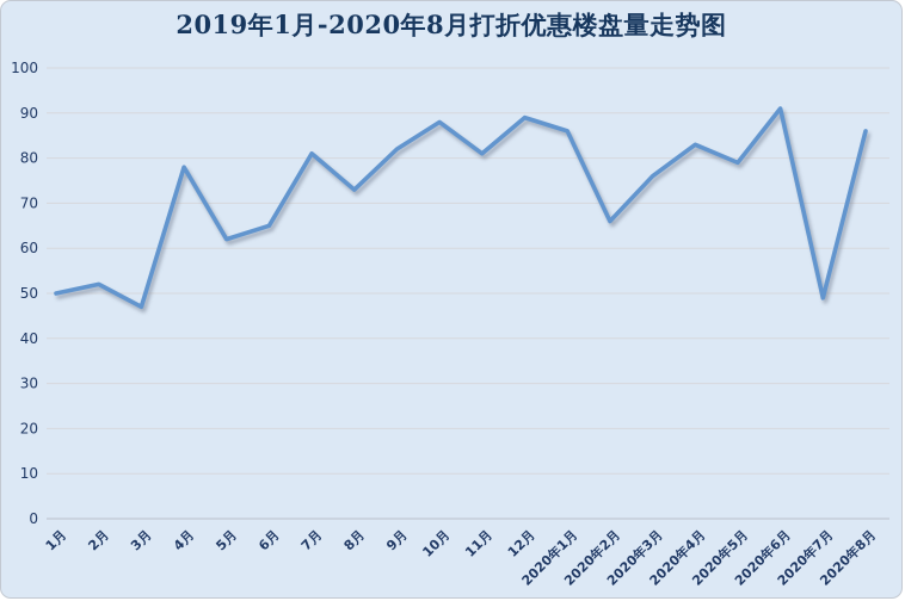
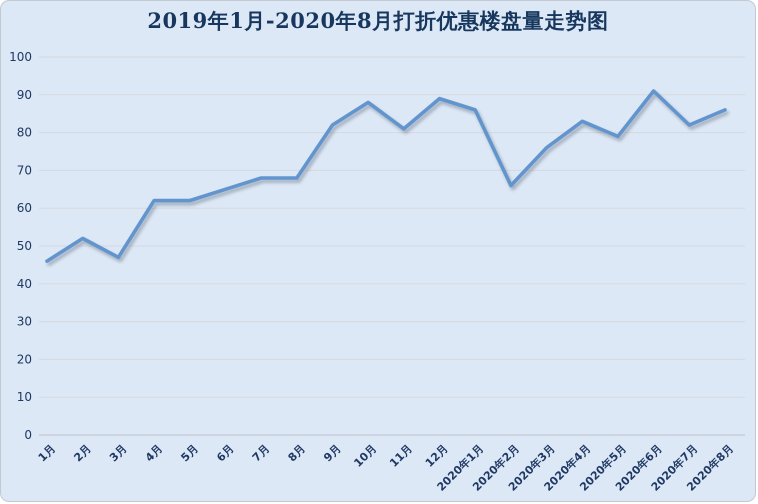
1月: 50 -> 46
4月: 78 -> 62
7月: 81 -> 68
8月: 73 -> 68
2020年7月: 49 -> 82
